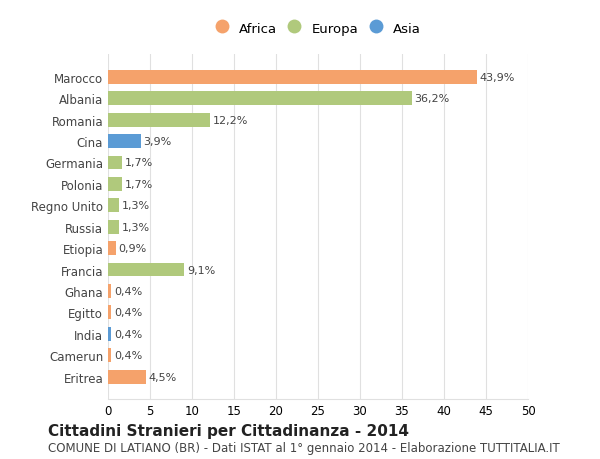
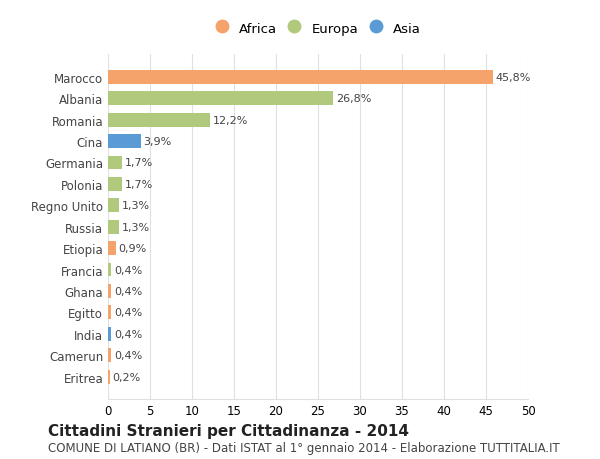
Marocco: 43,9% -> 45,8%
Albania: 36,2% -> 26,8%
Francia: 9,1% -> 0,4%
Eritrea: 4,5% -> 0,2%
